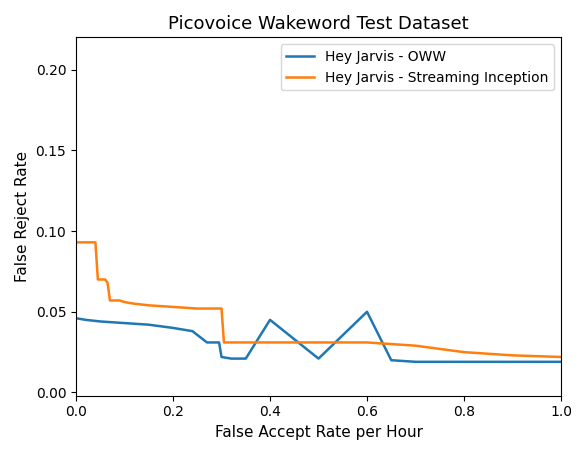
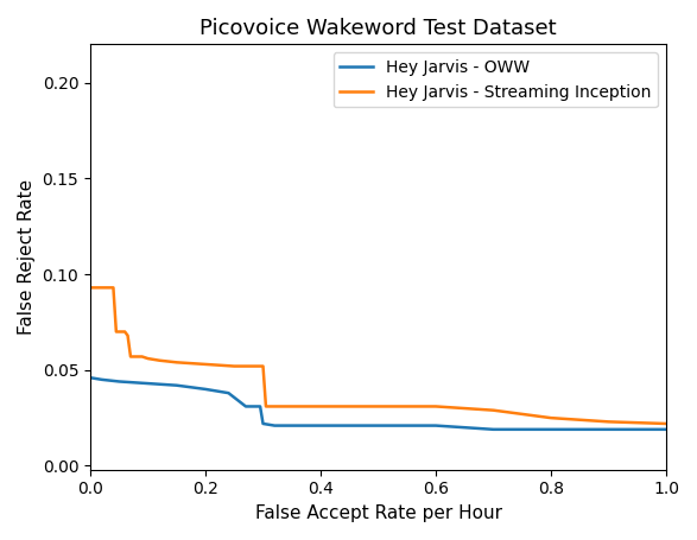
Hey Jarvis - OWW/0.4: 0.045 -> 0.021
Hey Jarvis - OWW/0.6: 0.050 -> 0.021
